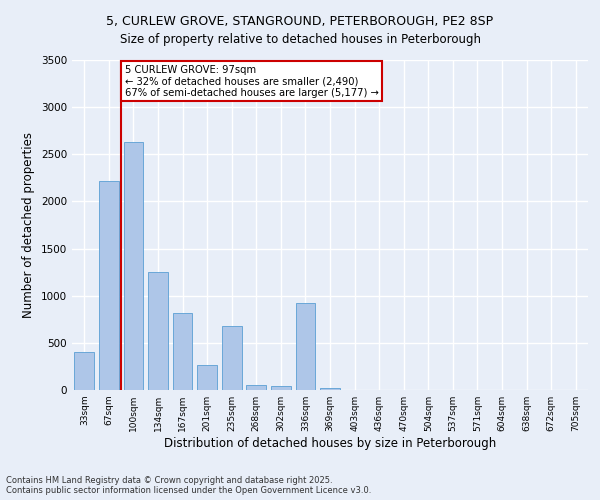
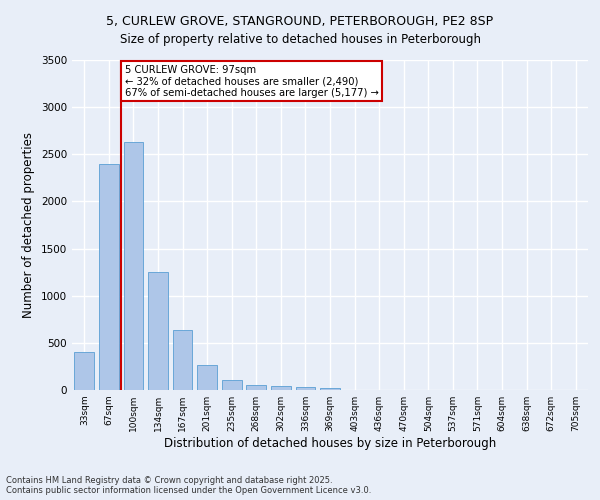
67sqm: 2220 -> 2400
167sqm: 820 -> 640
235sqm: 680 -> 110
336sqm: 920 -> 40
